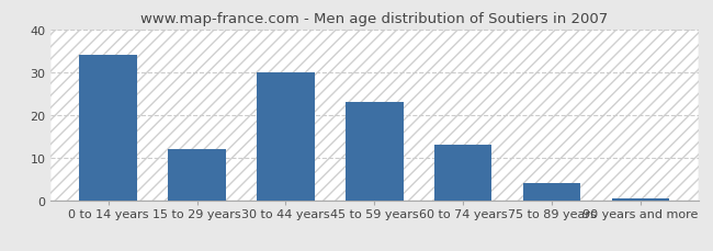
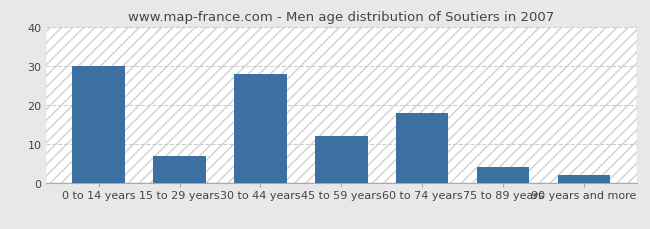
0 to 14 years: 34.0 -> 30.0
15 to 29 years: 12.0 -> 7.0
30 to 44 years: 30.0 -> 28.0
45 to 59 years: 23.0 -> 12.0
60 to 74 years: 13.0 -> 18.0
90 years and more: 0.5 -> 2.0
